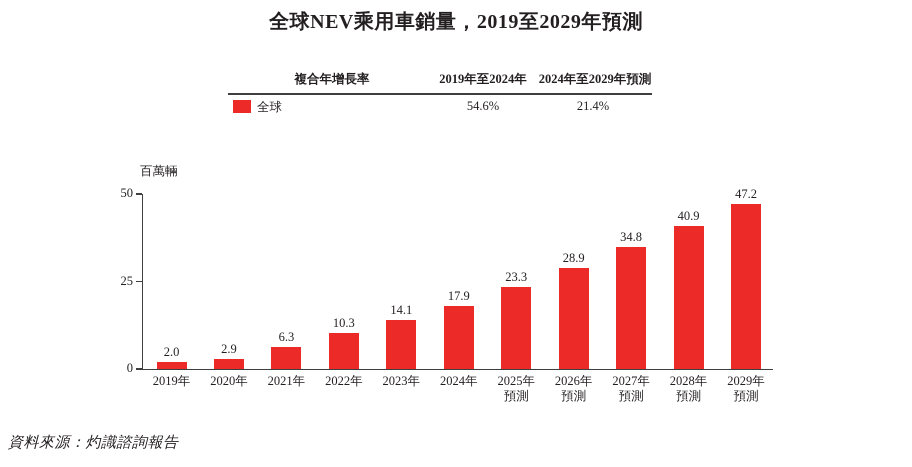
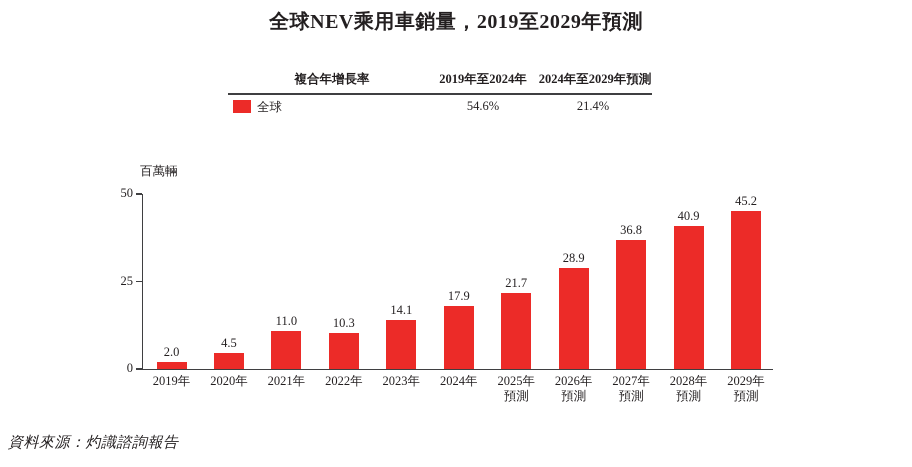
2020年: 2.9 -> 4.5
2021年: 6.3 -> 11.0
2025年預測: 23.3 -> 21.7
2027年預測: 34.8 -> 36.8
2029年預測: 47.2 -> 45.2
